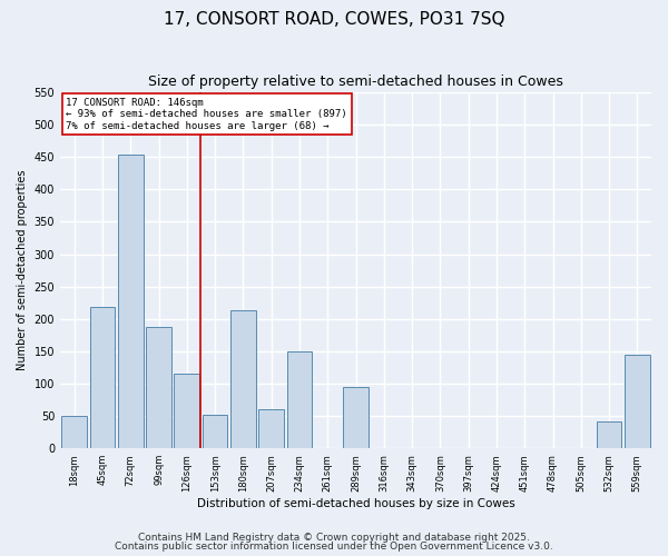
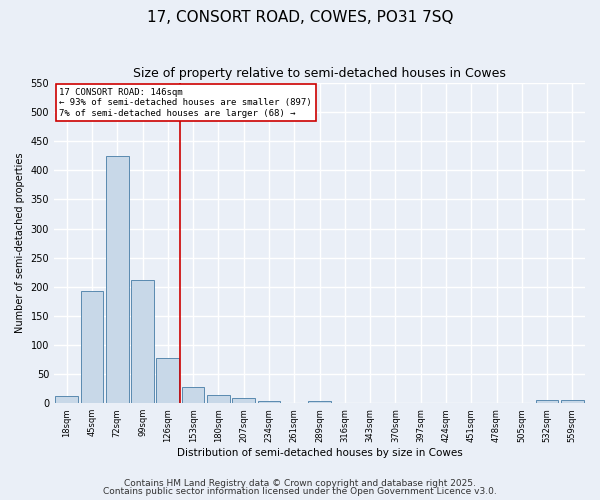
18sqm: 50 -> 13
45sqm: 218 -> 193
72sqm: 454 -> 424
99sqm: 188 -> 211
126sqm: 116 -> 77
153sqm: 52 -> 28
180sqm: 214 -> 14
207sqm: 60 -> 9
234sqm: 150 -> 4
289sqm: 94 -> 4
532sqm: 42 -> 5
559sqm: 144 -> 5
